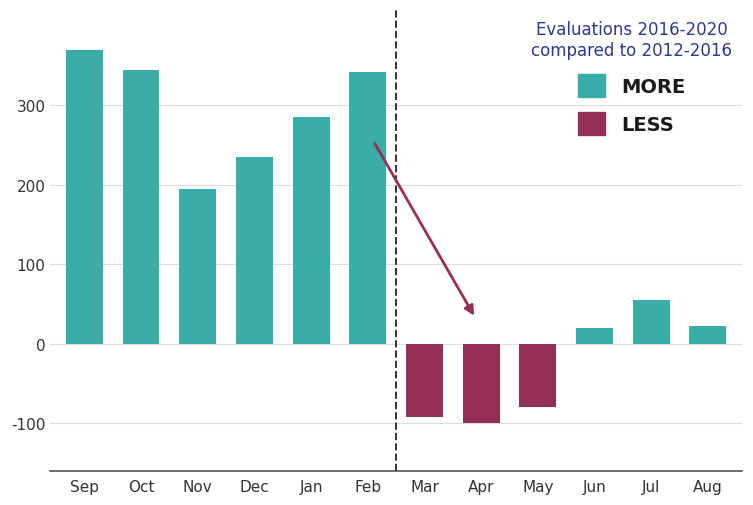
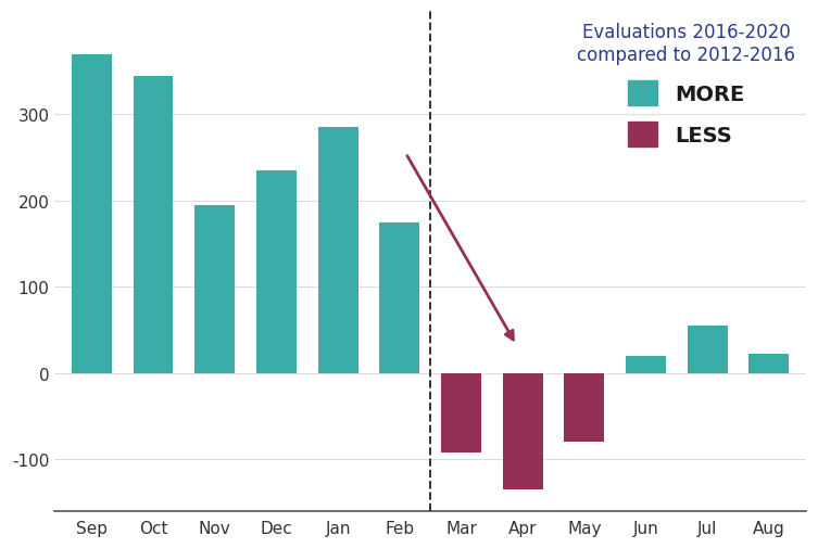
Feb: 342 -> 175
Apr: -100 -> -135
